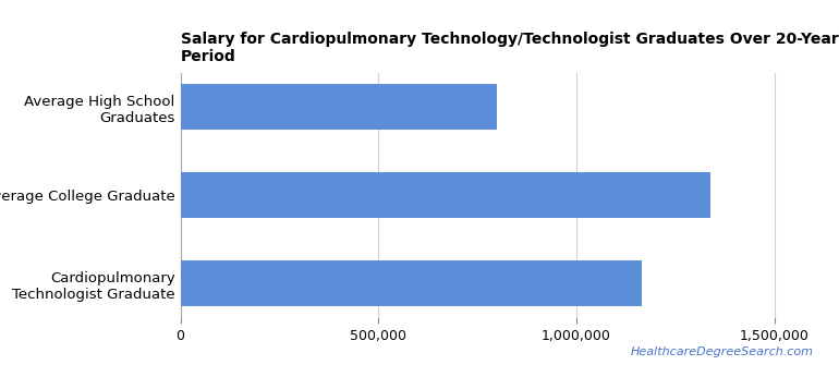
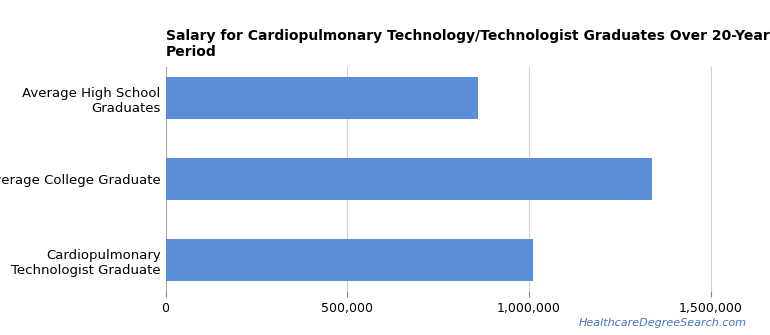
Average High School Graduates: 800,000 -> 860,000
Cardiopulmonary Technologist Graduate: 1,165,000 -> 1,010,000
